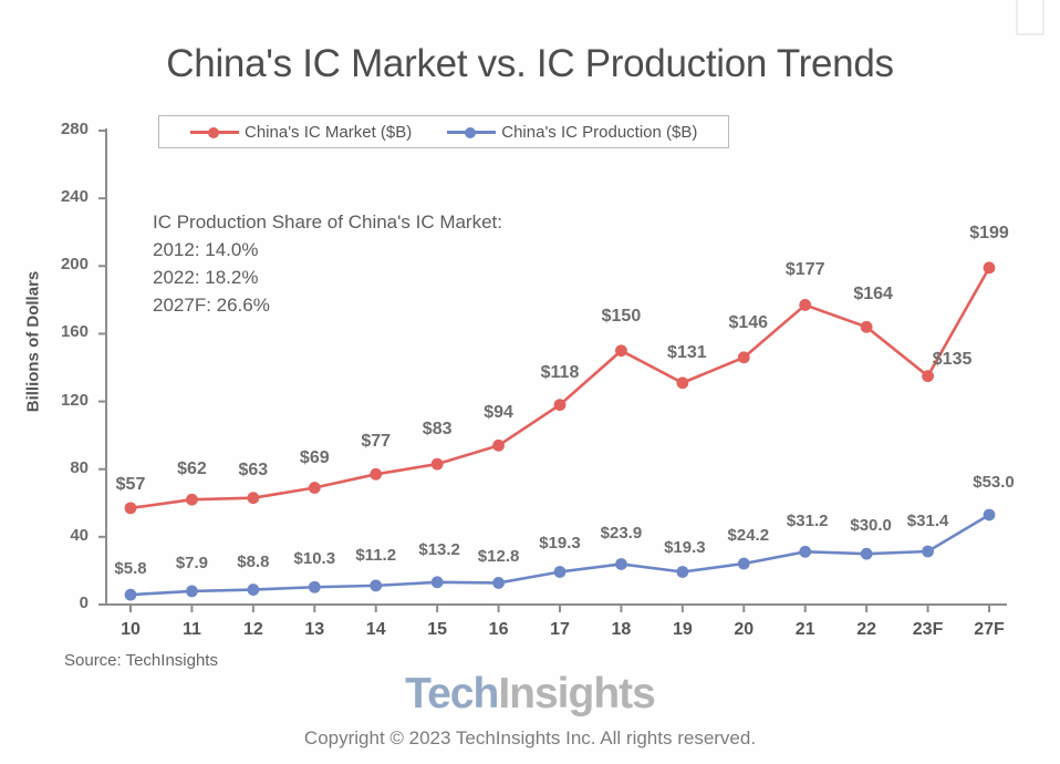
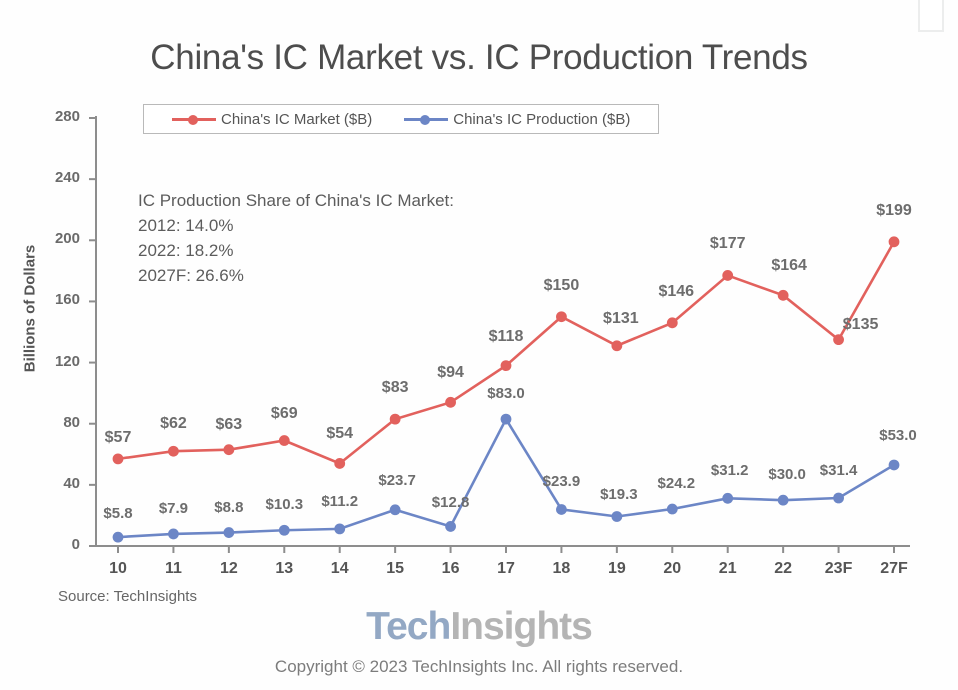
China's IC Market ($B)/14: $77 -> $54
China's IC Production ($B)/15: $13.2 -> $23.7
China's IC Production ($B)/17: $19.3 -> $83.0
